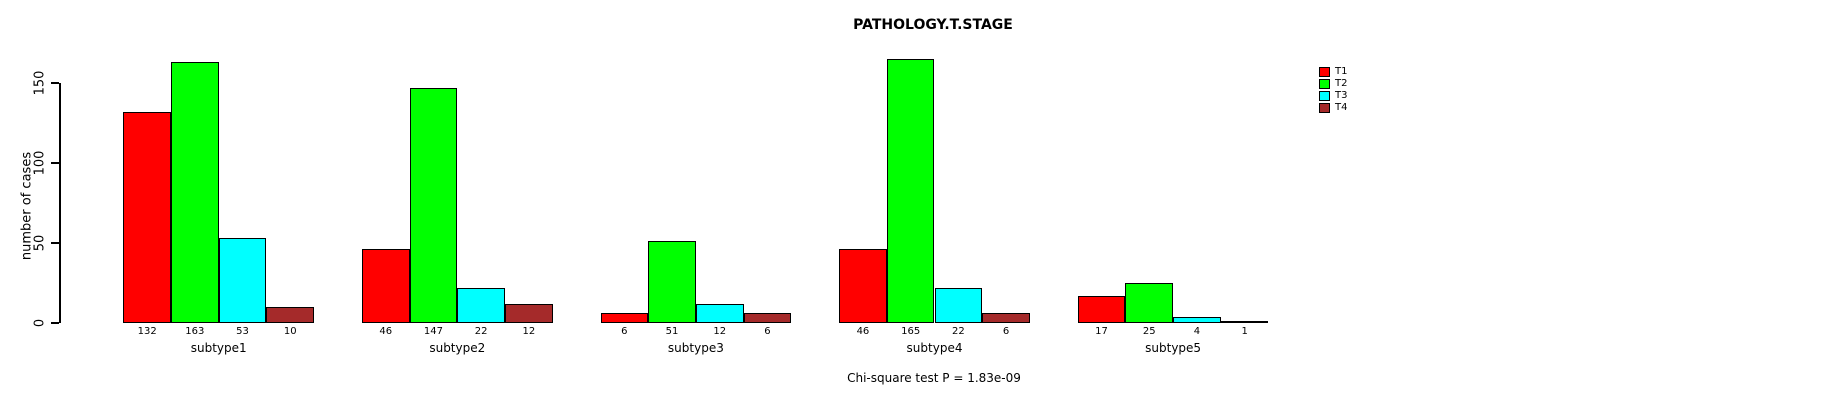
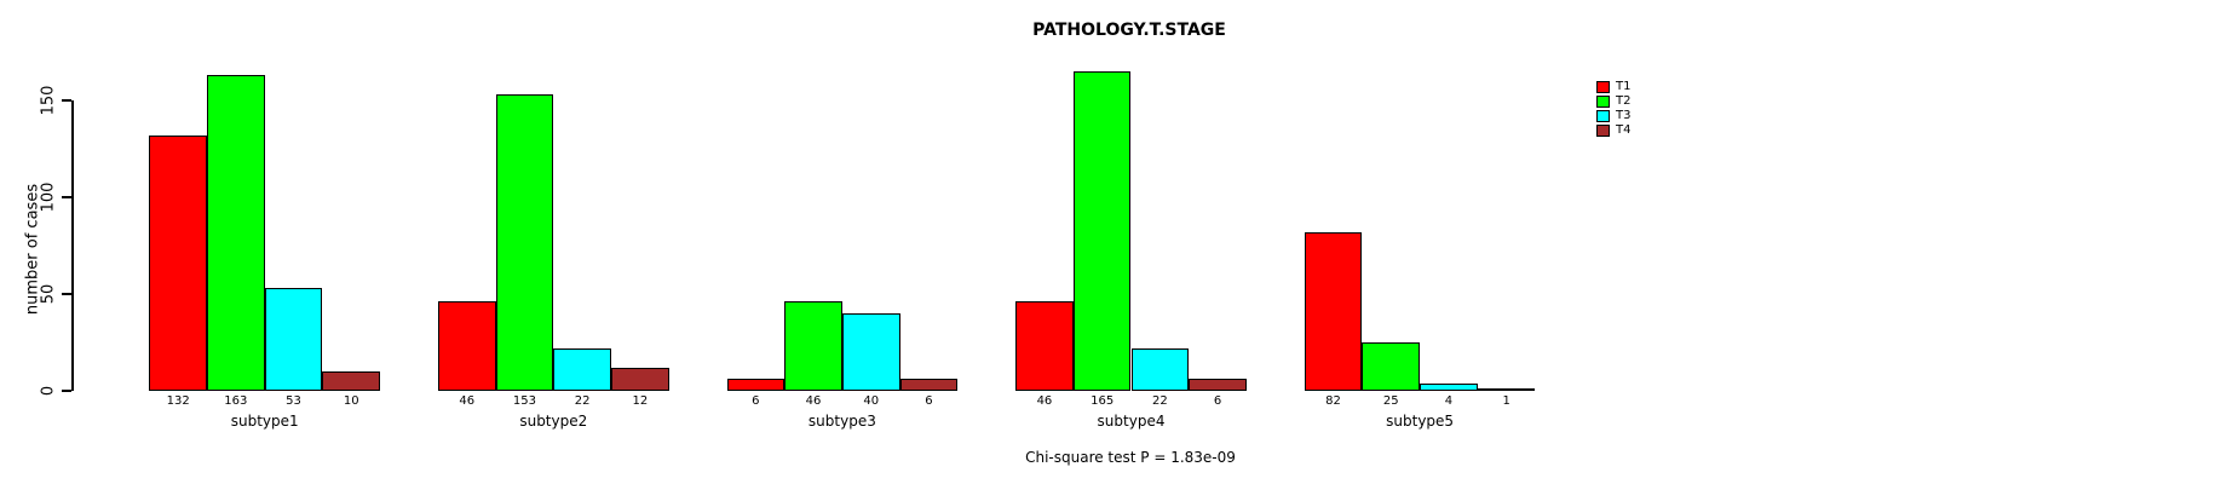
T2/subtype2: 147 -> 153
T2/subtype3: 51 -> 46
T3/subtype3: 12 -> 40
T1/subtype5: 17 -> 82
